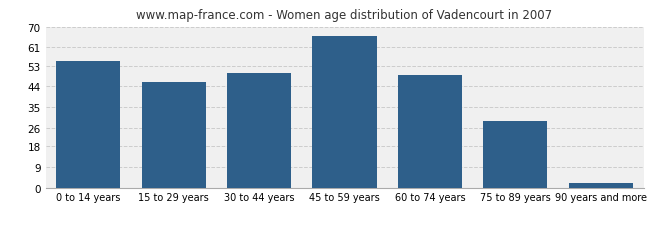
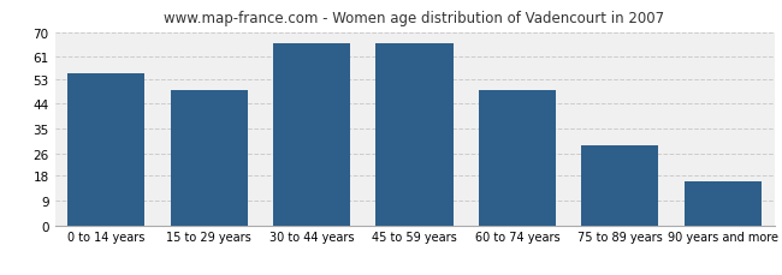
15 to 29 years: 46 -> 49
30 to 44 years: 50 -> 66
90 years and more: 2 -> 16
